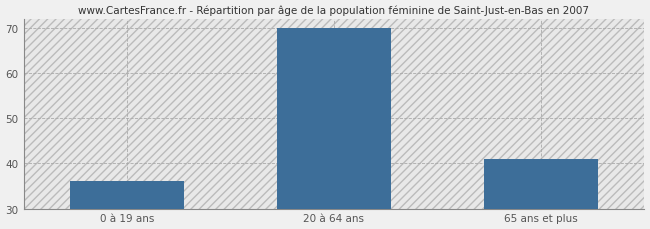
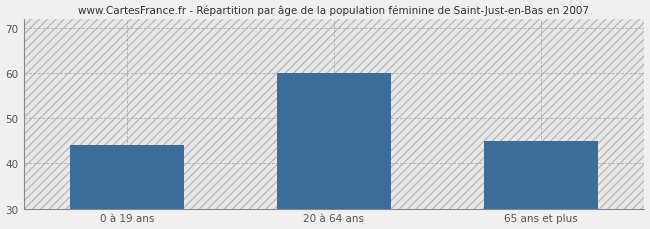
0 à 19 ans: 36 -> 44
20 à 64 ans: 70 -> 60
65 ans et plus: 41 -> 45
